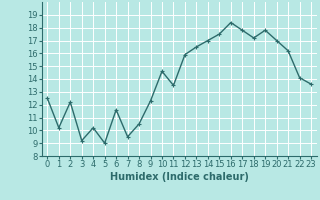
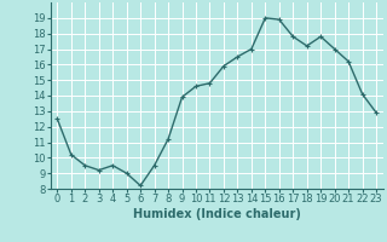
2: 12.2 -> 9.5
4: 10.2 -> 9.5
6: 11.6 -> 8.2
8: 10.5 -> 11.2
9: 12.3 -> 13.9
11: 13.5 -> 14.8
15: 17.5 -> 19.0
16: 18.4 -> 18.9
23: 13.6 -> 12.9
